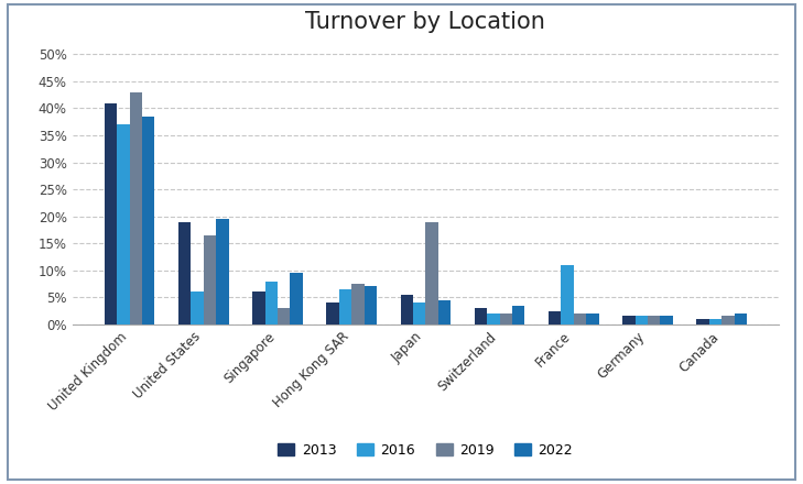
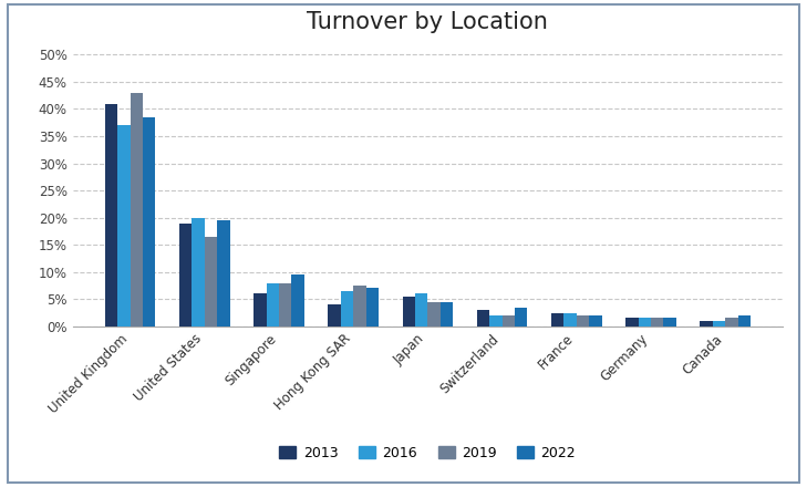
2016/United States: 6.0% -> 20.0%
2019/Singapore: 3.0% -> 8.0%
2016/Japan: 4.0% -> 6.0%
2019/Japan: 19.0% -> 4.5%
2016/France: 11.0% -> 2.5%
